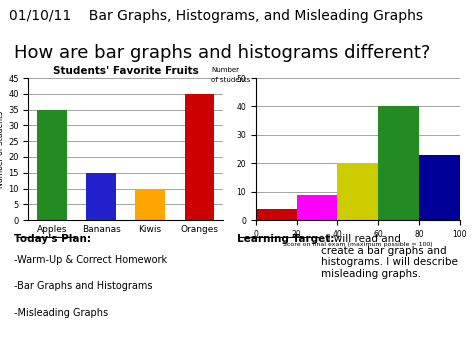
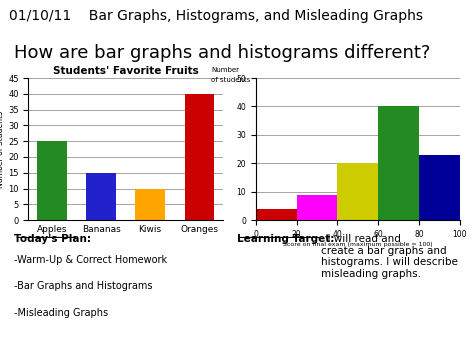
Students' Favorite Fruits/Apples: 35 -> 25
